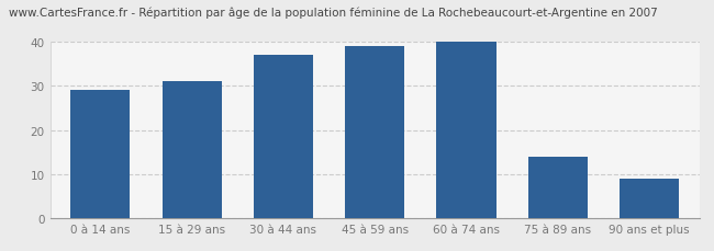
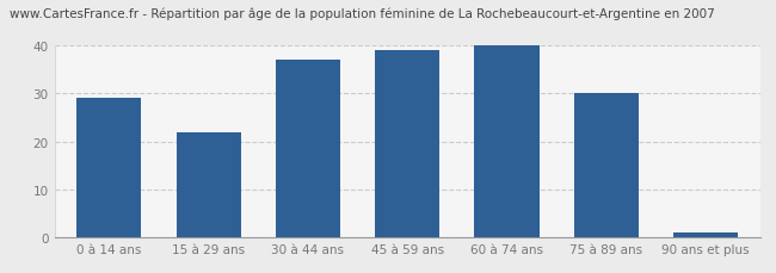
15 à 29 ans: 31 -> 22
75 à 89 ans: 14 -> 30
90 ans et plus: 9 -> 1
